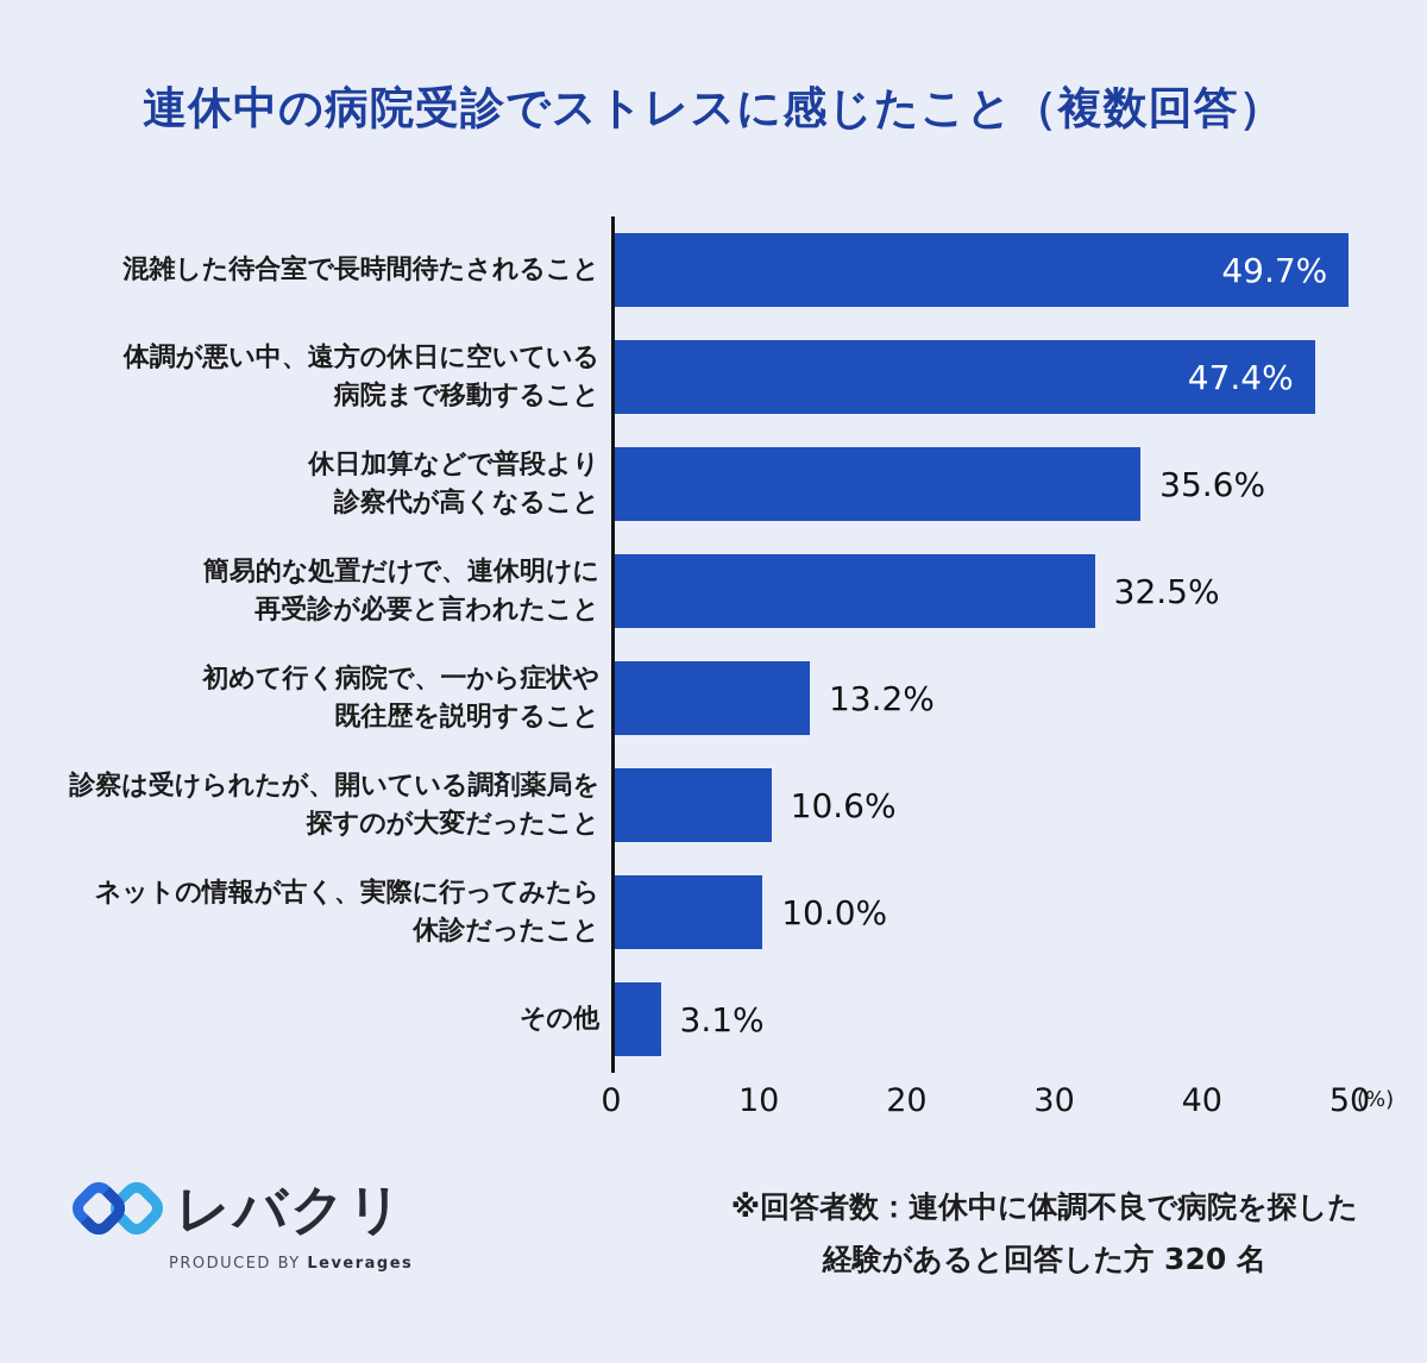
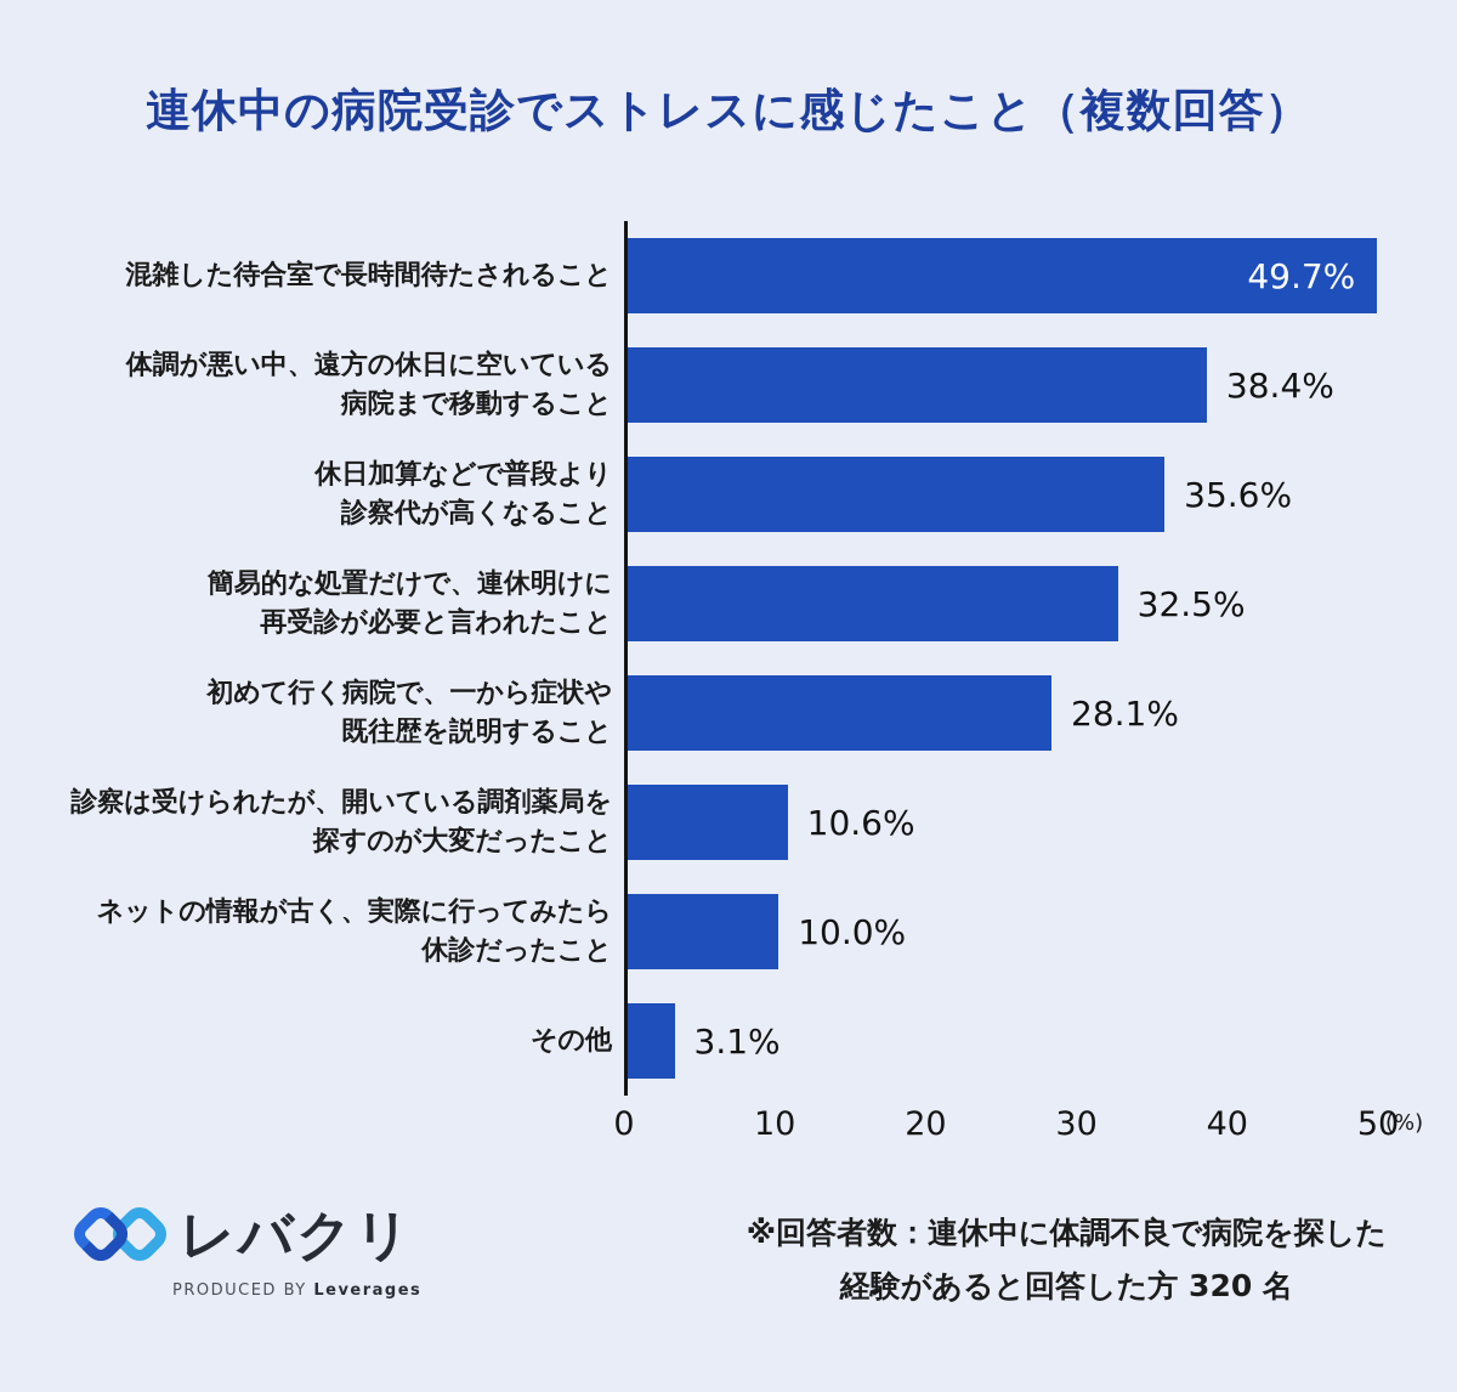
体調が悪い中、遠方の休日に空いている 病院まで移動すること: 47.4% -> 38.4%
初めて行く病院で、一から症状や 既往歴を説明すること: 13.2% -> 28.1%
